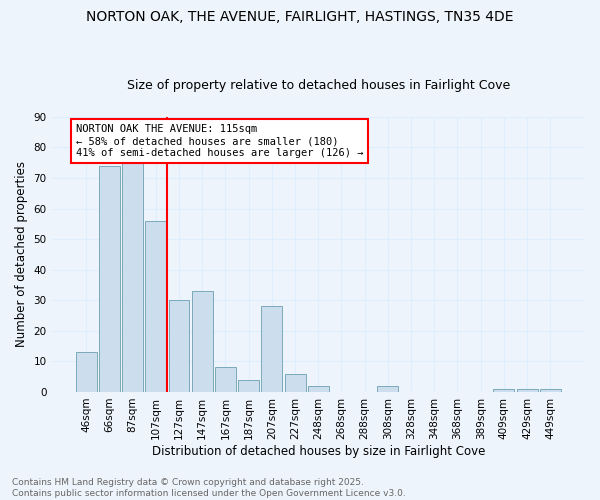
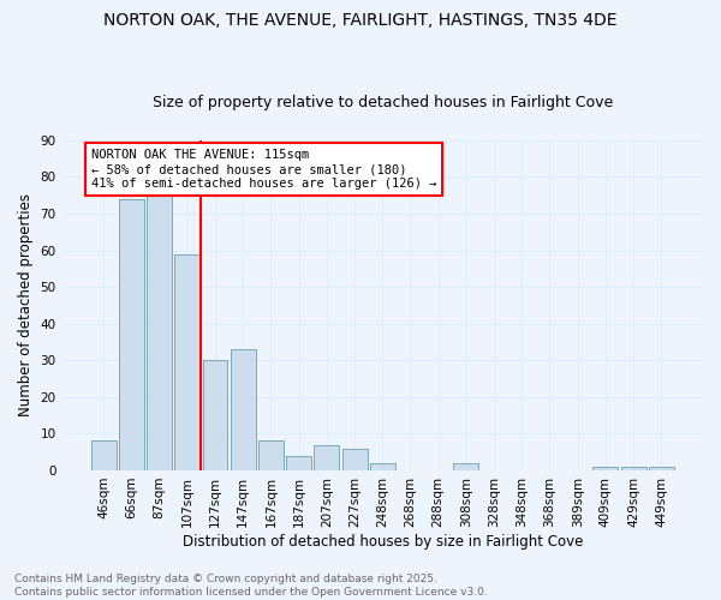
46sqm: 13 -> 8
107sqm: 56 -> 59
207sqm: 28 -> 7
